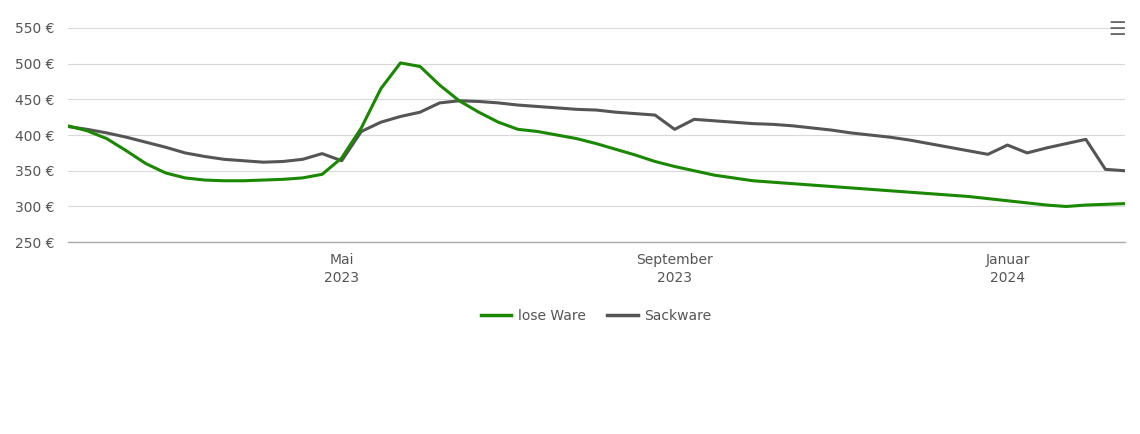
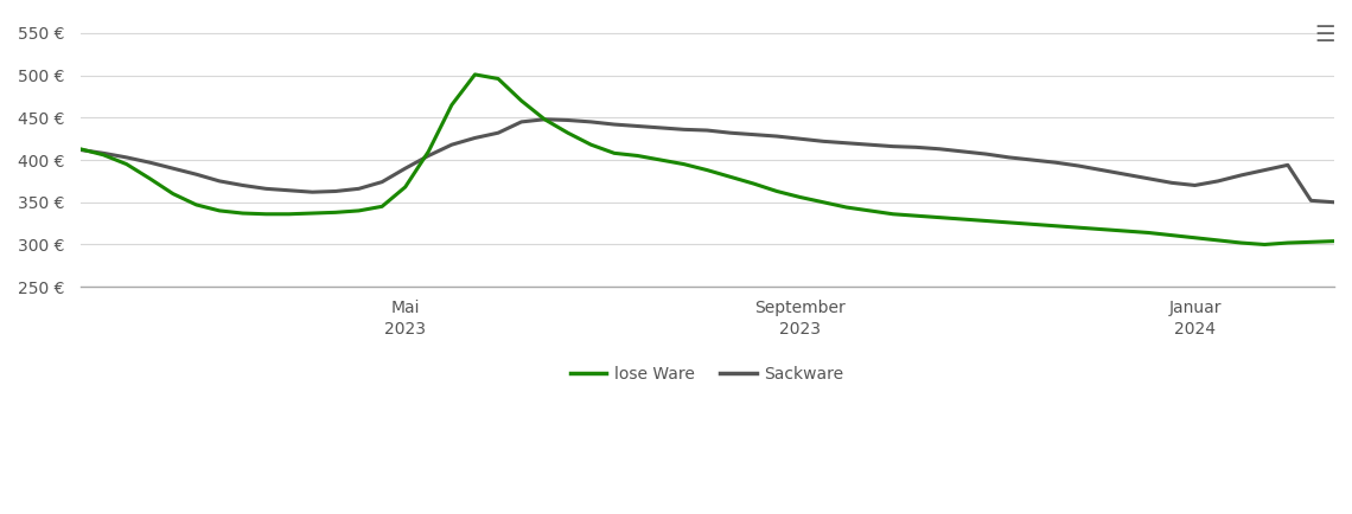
Sackware/Mai 2023: 364 € -> 390 €
Sackware/September 2023: 408 € -> 425 €
Sackware/Januar 2024: 386 € -> 370 €
